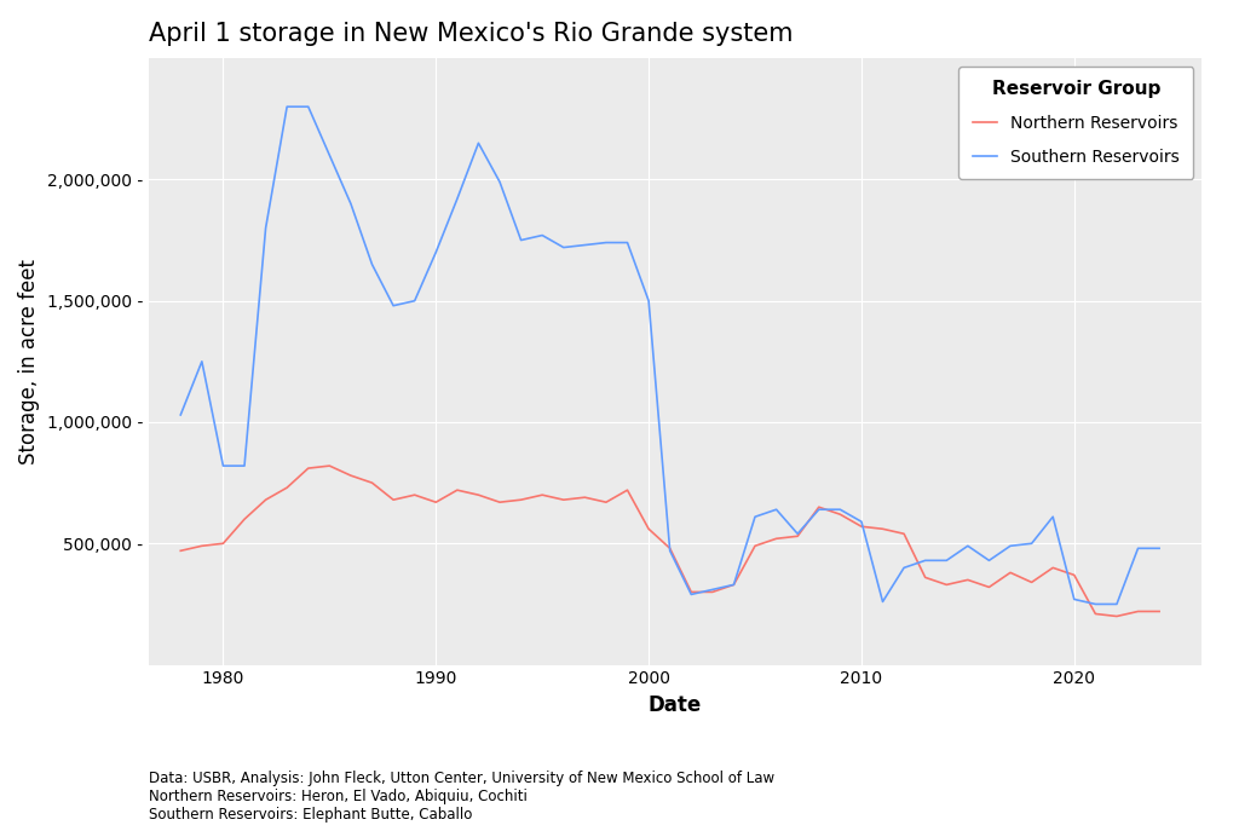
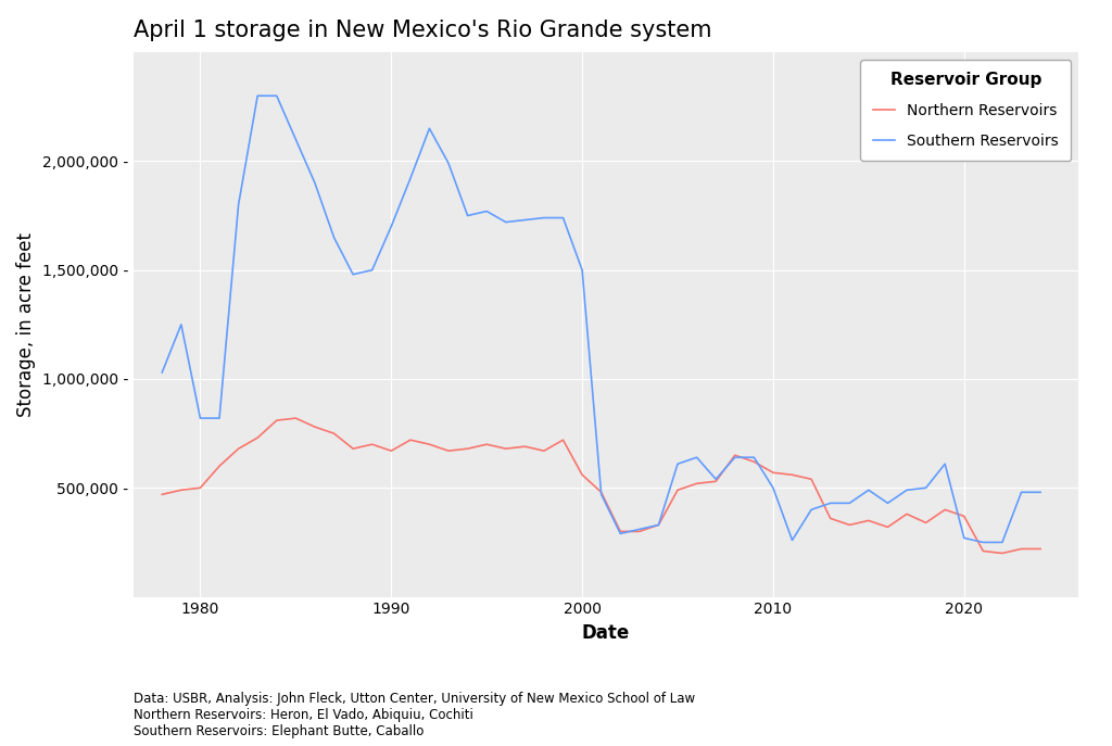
Southern Reservoirs/2010: 590,000 - -> 500,000 -
